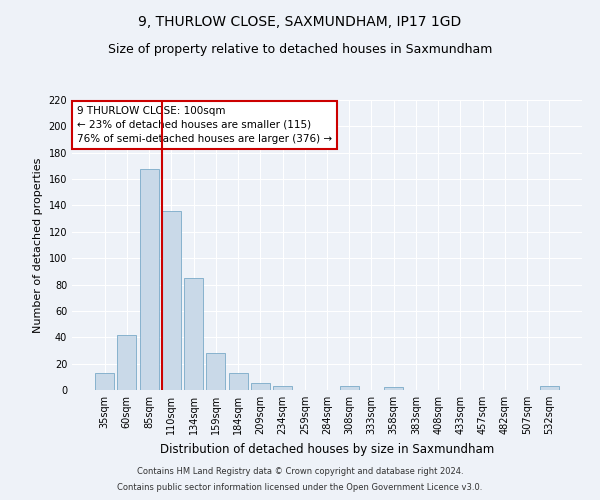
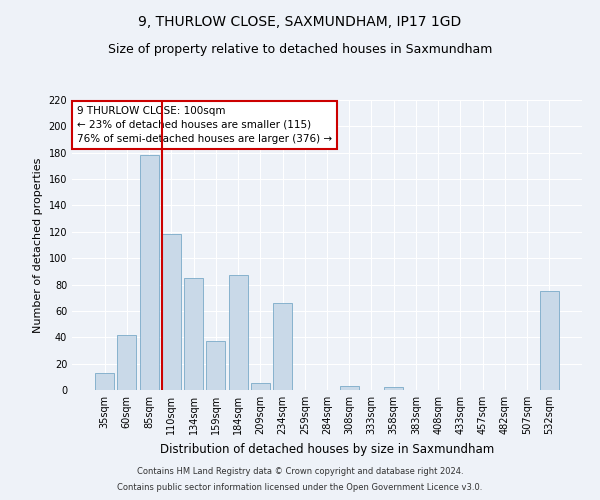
85sqm: 168 -> 178
110sqm: 136 -> 118
159sqm: 28 -> 37
184sqm: 13 -> 87
234sqm: 3 -> 66
532sqm: 3 -> 75
